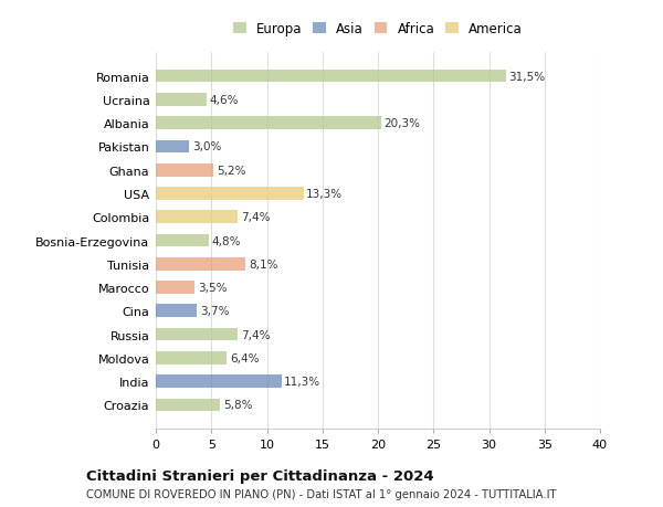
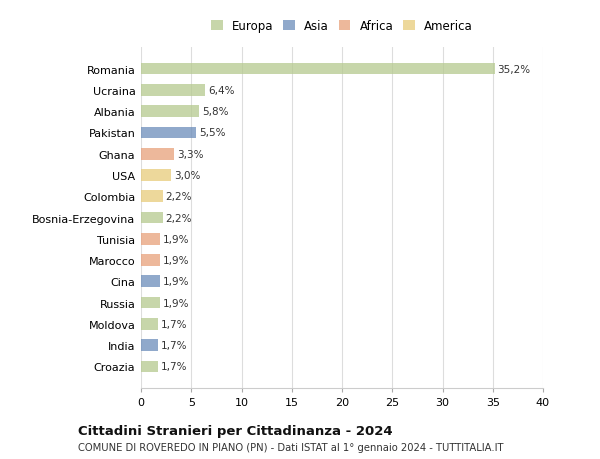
Romania: 31,5% -> 35,2%
Ucraina: 4,6% -> 6,4%
Albania: 20,3% -> 5,8%
Pakistan: 3,0% -> 5,5%
Ghana: 5,2% -> 3,3%
USA: 13,3% -> 3,0%
Colombia: 7,4% -> 2,2%
Bosnia-Erzegovina: 4,8% -> 2,2%
Tunisia: 8,1% -> 1,9%
Marocco: 3,5% -> 1,9%
Cina: 3,7% -> 1,9%
Russia: 7,4% -> 1,9%
Moldova: 6,4% -> 1,7%
India: 11,3% -> 1,7%
Croazia: 5,8% -> 1,7%
